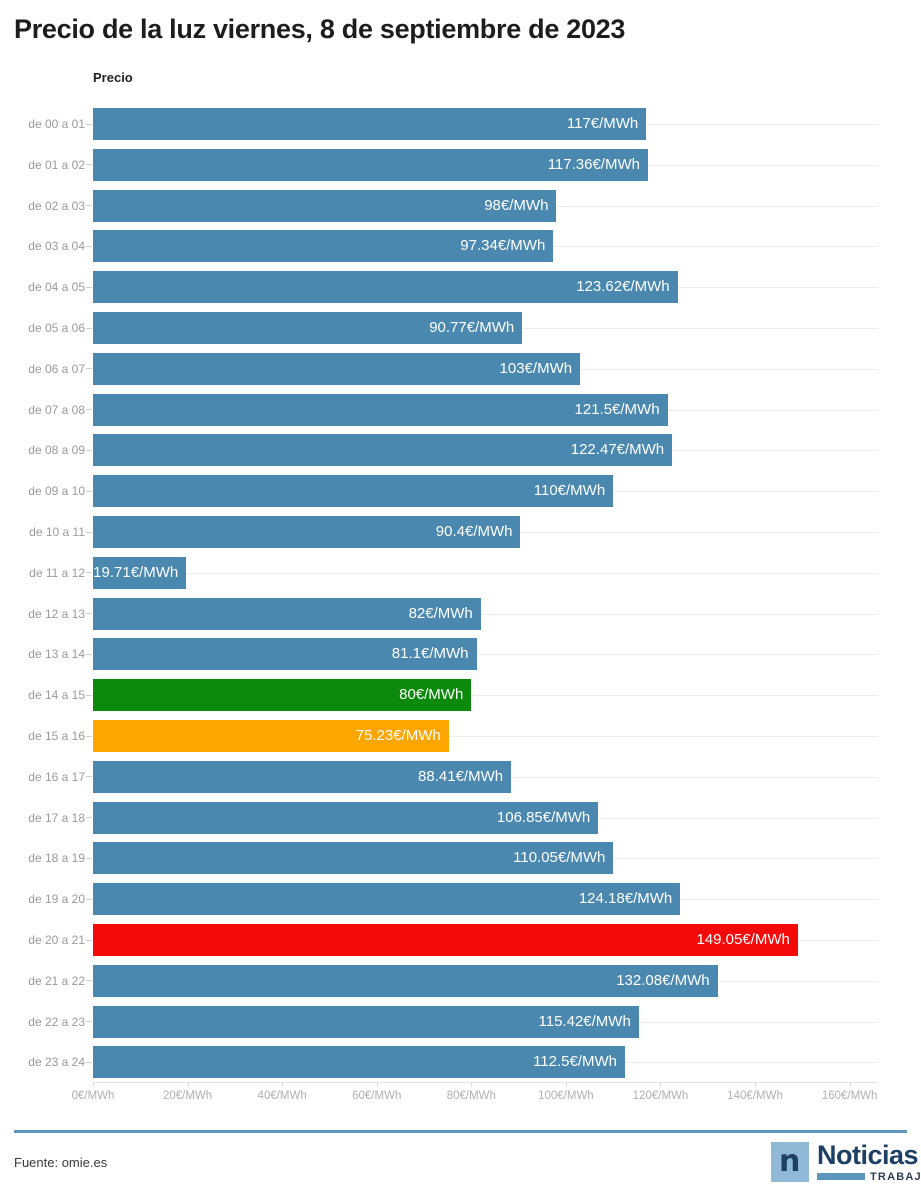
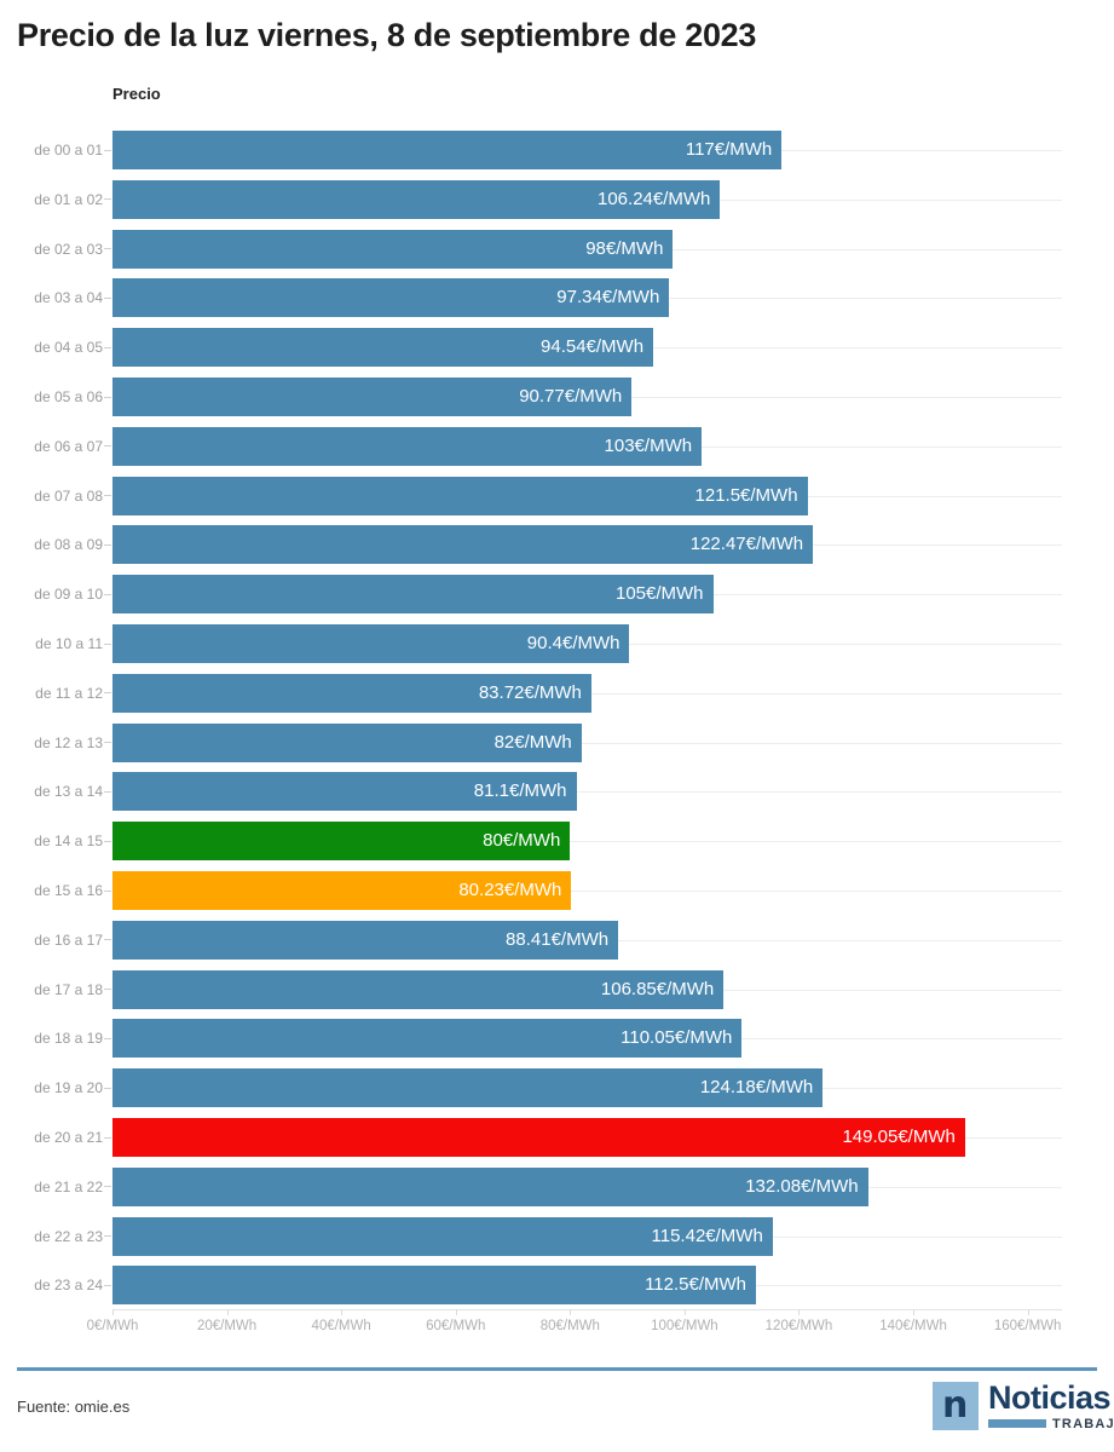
de 01 a 02: 117.36 -> 106.24
de 04 a 05: 123.62 -> 94.54
de 09 a 10: 110 -> 105
de 11 a 12: 19.71 -> 83.72
de 15 a 16: 75.23 -> 80.23
